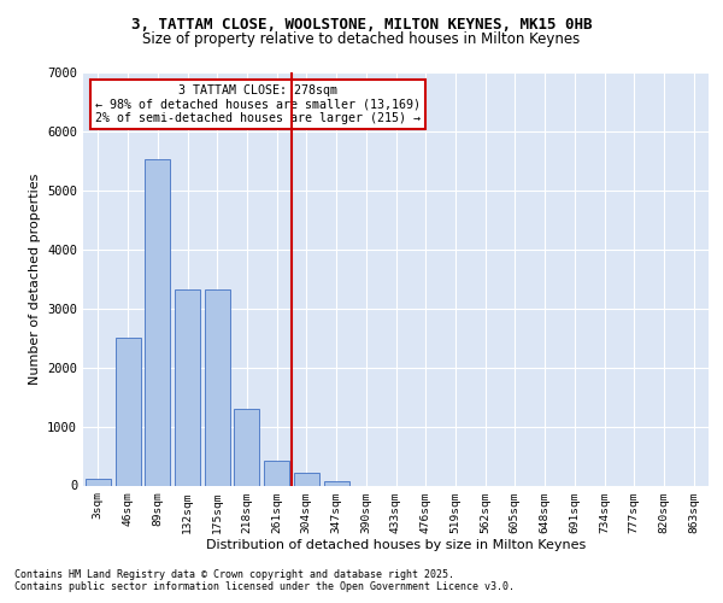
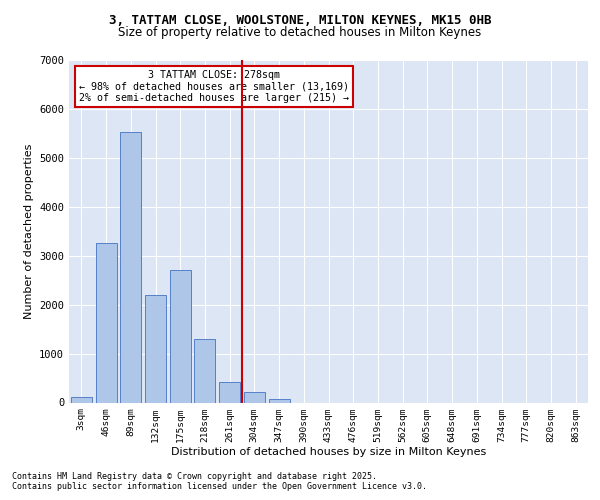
46sqm: 2510 -> 3250
132sqm: 3320 -> 2200
175sqm: 3320 -> 2700
